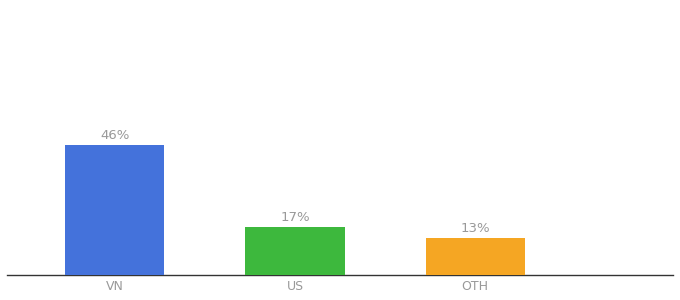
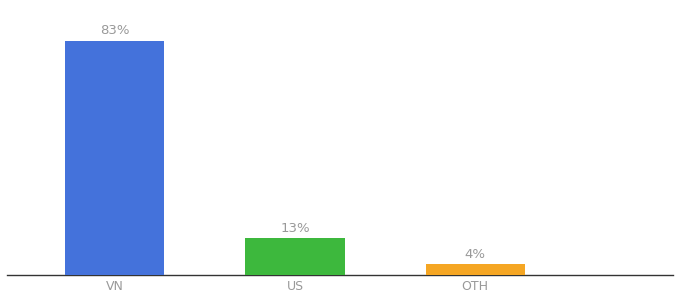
VN: 46% -> 83%
US: 17% -> 13%
OTH: 13% -> 4%
